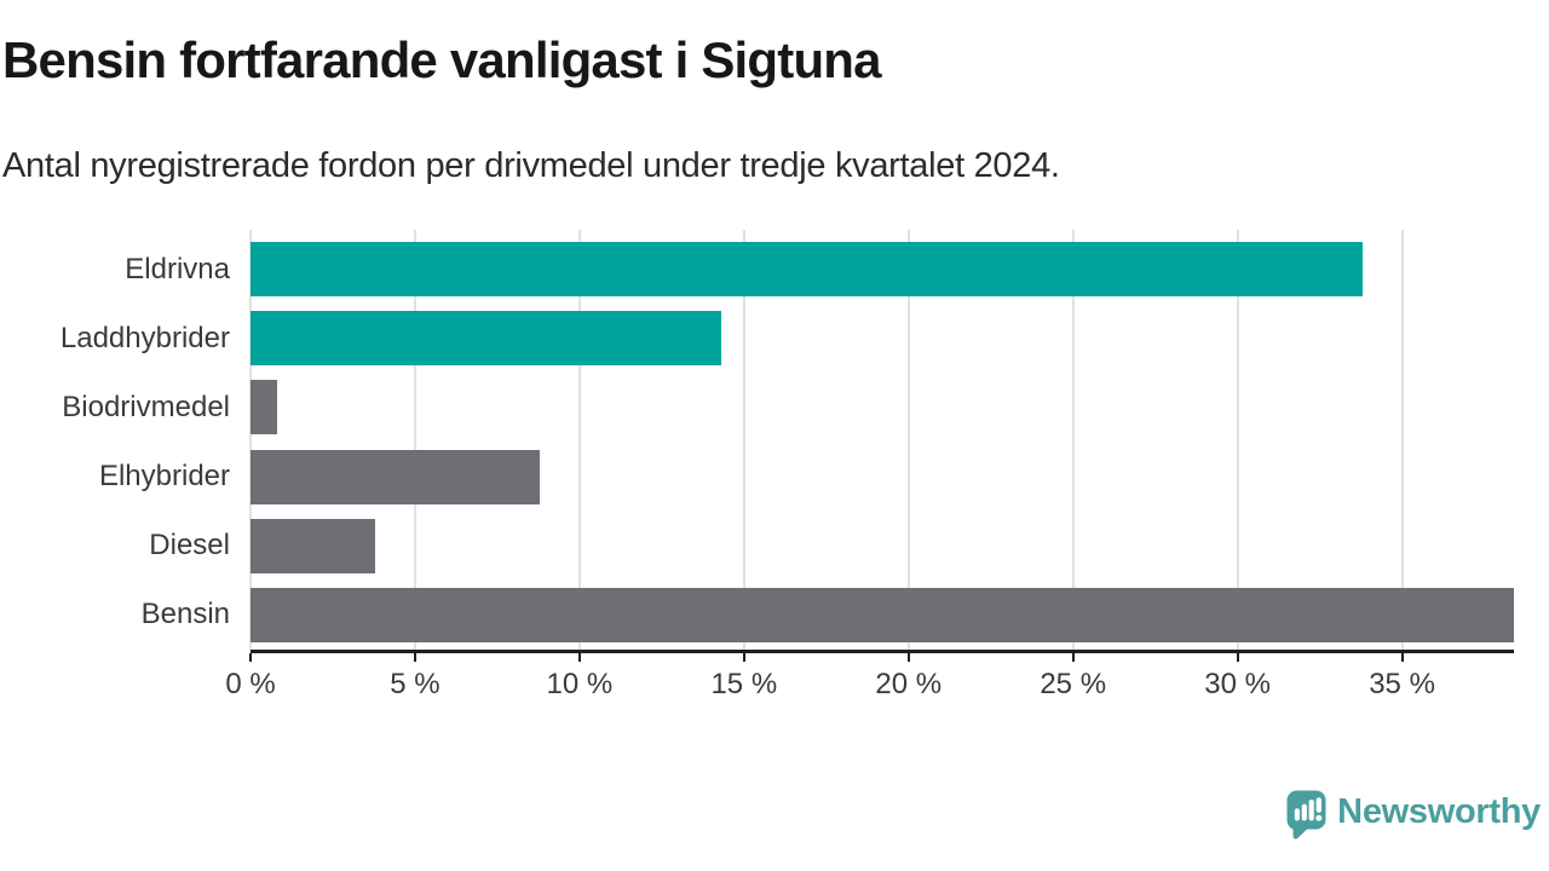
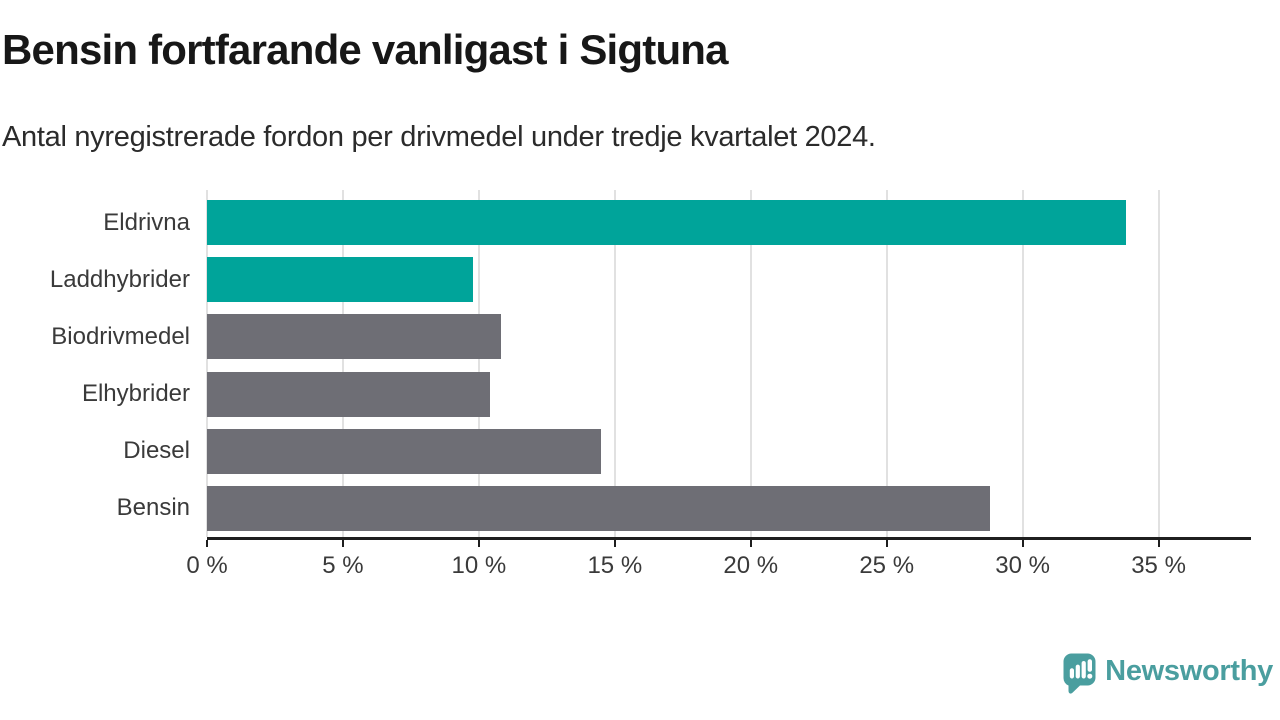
Laddhybrider: 14.3% -> 9.8%
Biodrivmedel: 0.8% -> 10.8%
Elhybrider: 8.8% -> 10.4%
Diesel: 3.8% -> 14.5%
Bensin: 38.4% -> 28.8%
